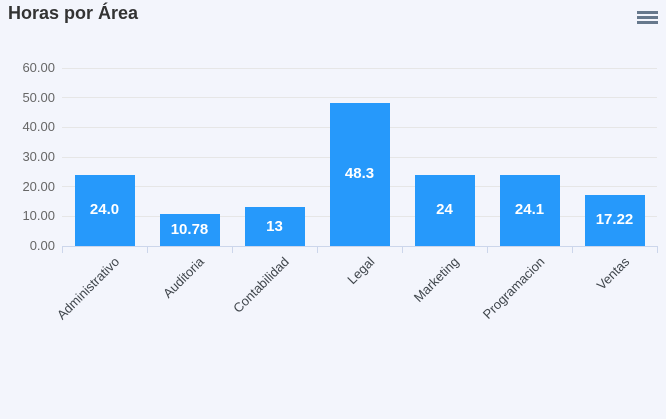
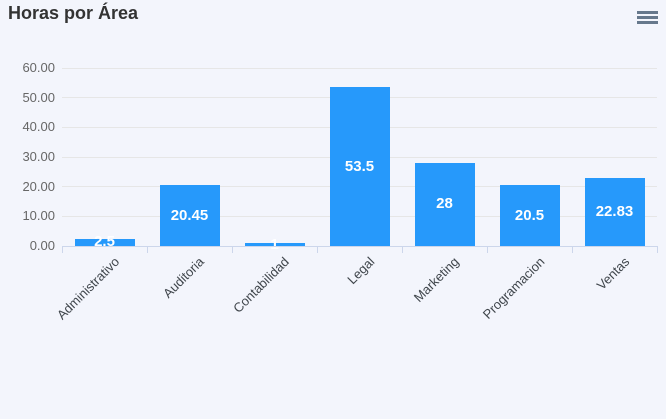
Administrativo: 24.0 -> 2.5
Auditoria: 10.78 -> 20.45
Contabilidad: 13 -> 1
Legal: 48.3 -> 53.5
Marketing: 24 -> 28
Programacion: 24.1 -> 20.5
Ventas: 17.22 -> 22.83
